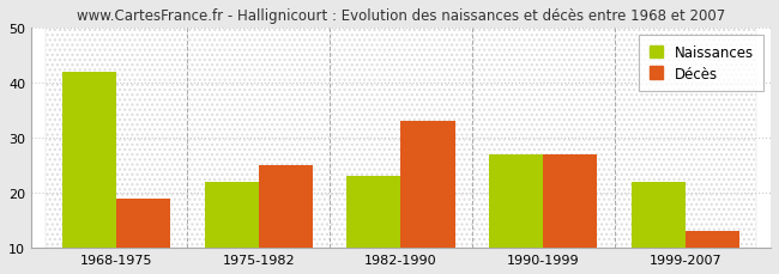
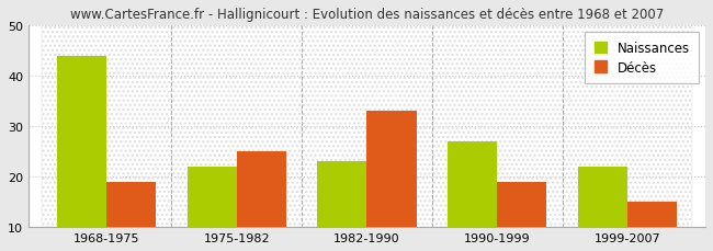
Naissances/1968-1975: 42 -> 44
Décès/1990-1999: 27 -> 19
Décès/1999-2007: 13 -> 15
